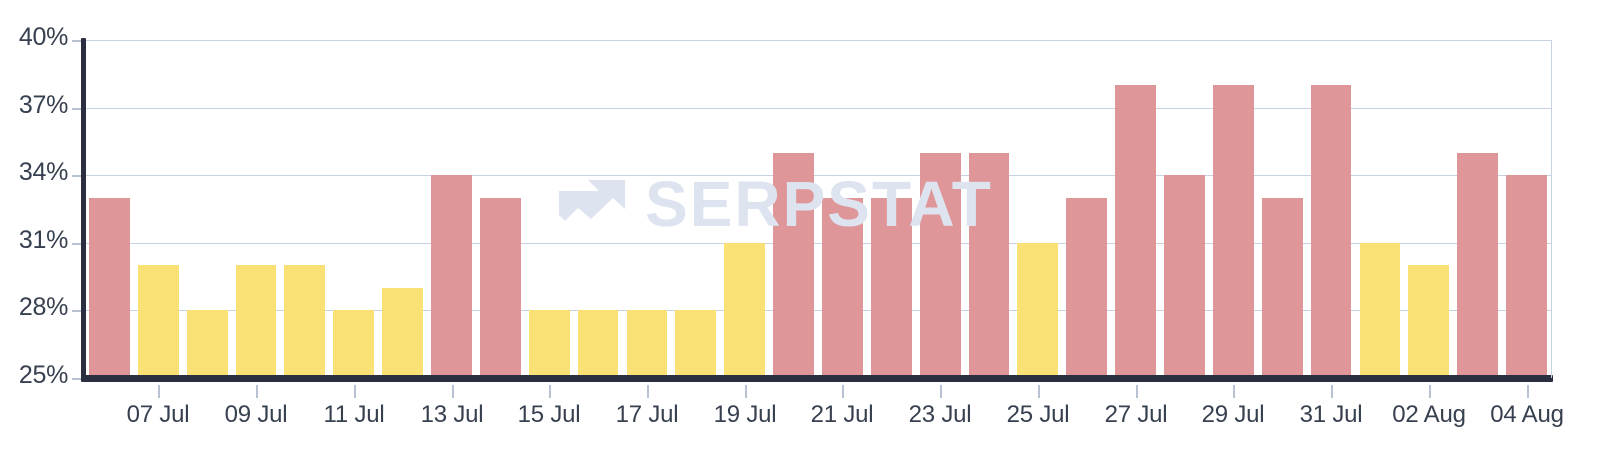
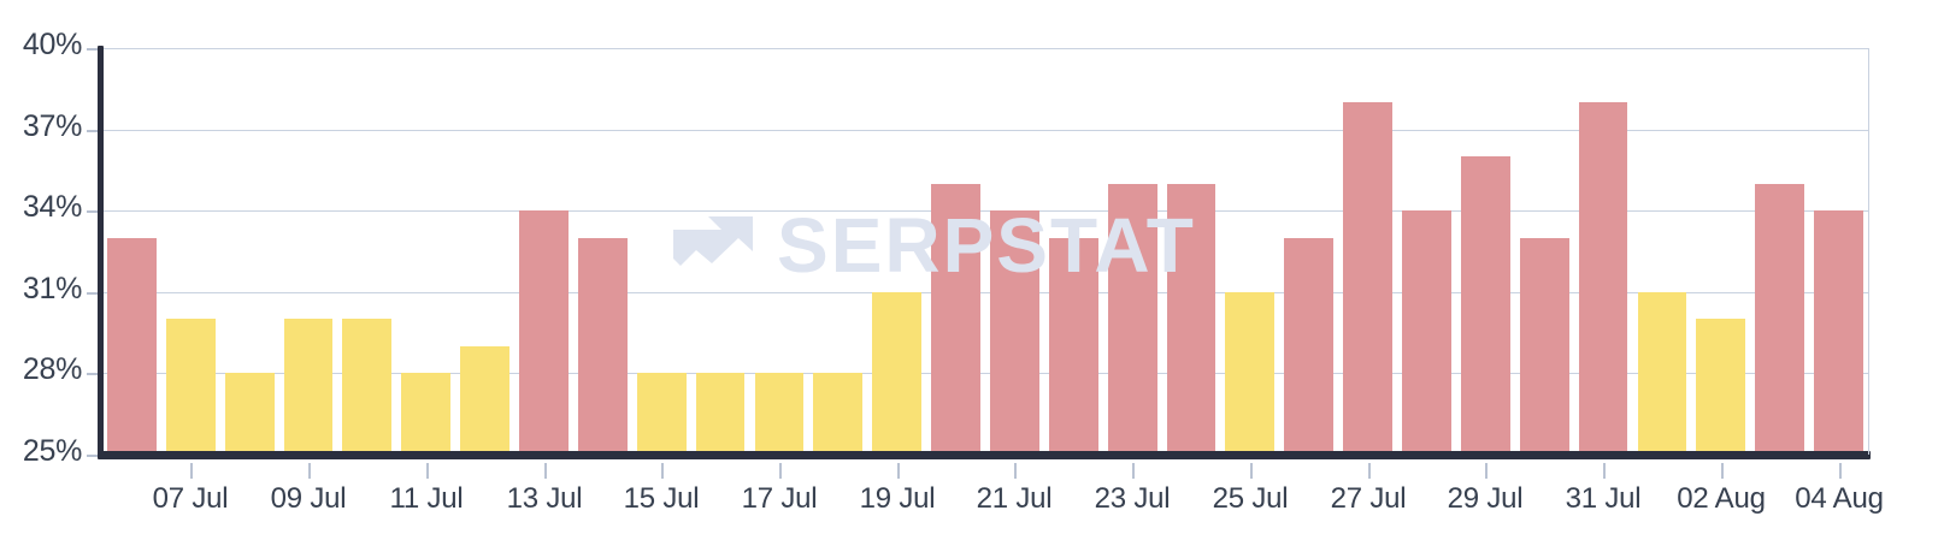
21 Jul: 33% -> 34%
29 Jul: 38% -> 36%
